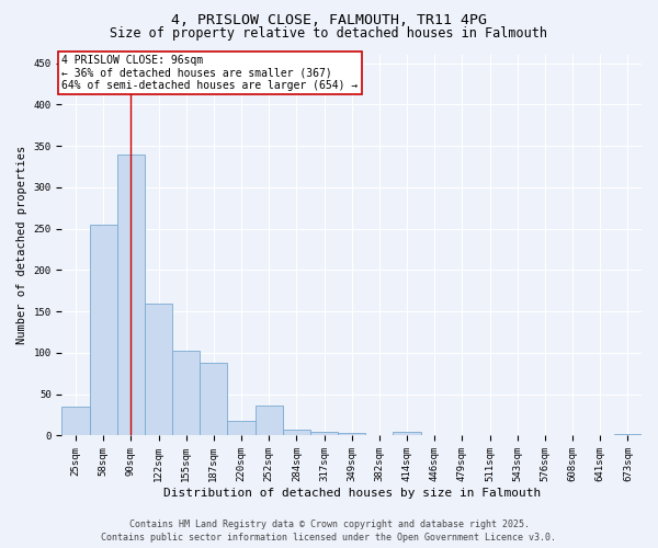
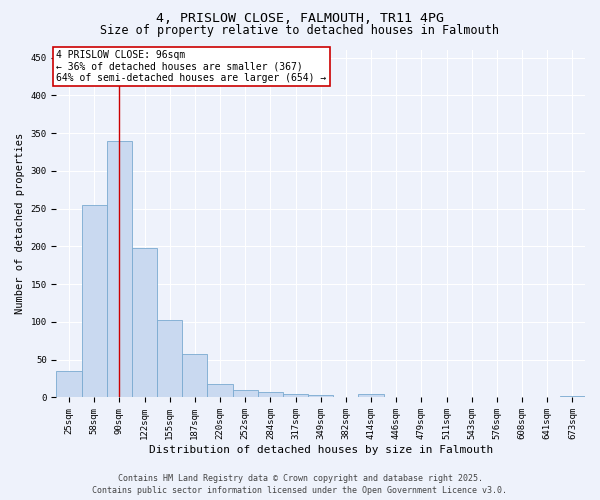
122sqm: 160 -> 198
187sqm: 88 -> 58
252sqm: 36 -> 10
